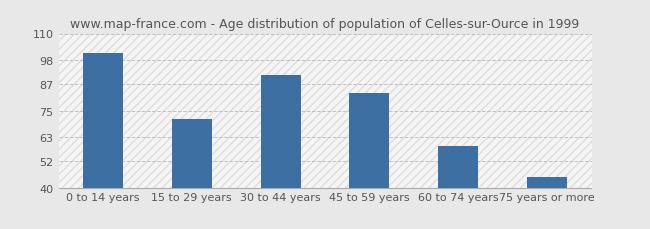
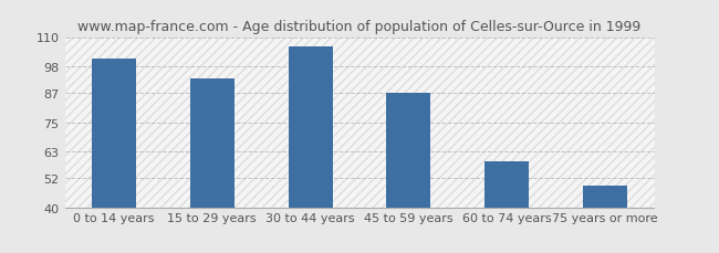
15 to 29 years: 71 -> 93
30 to 44 years: 91 -> 106
45 to 59 years: 83 -> 87
75 years or more: 45 -> 49
